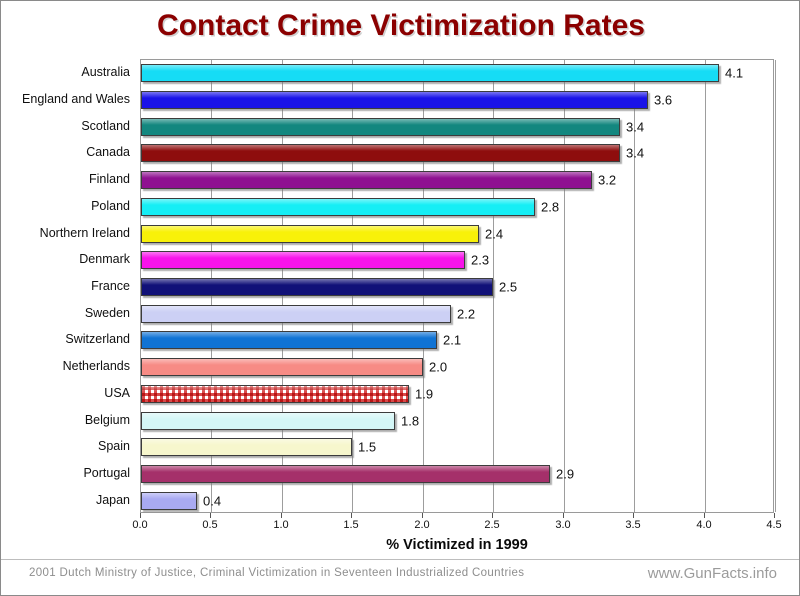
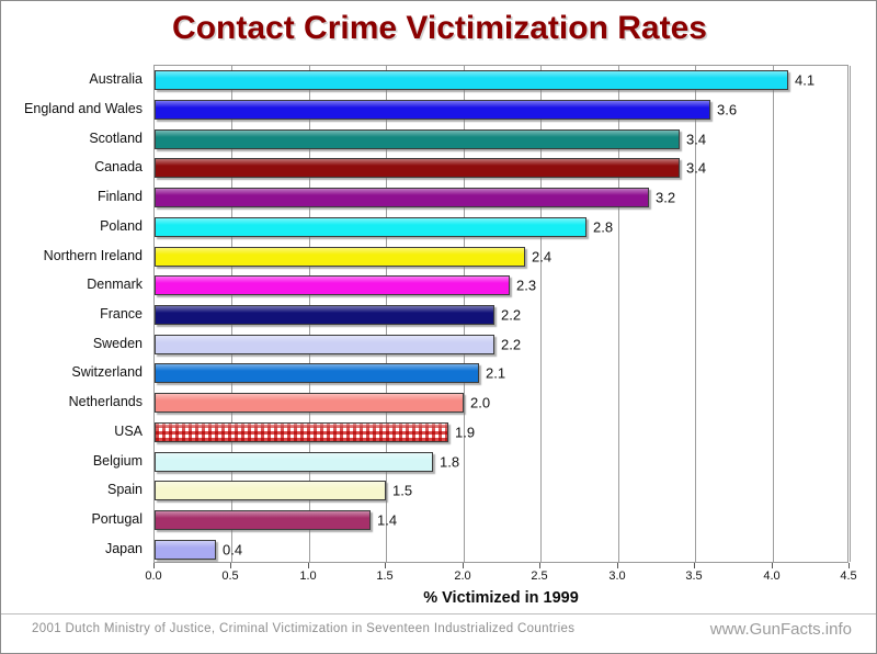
France: 2.5 -> 2.2
Portugal: 2.9 -> 1.4
